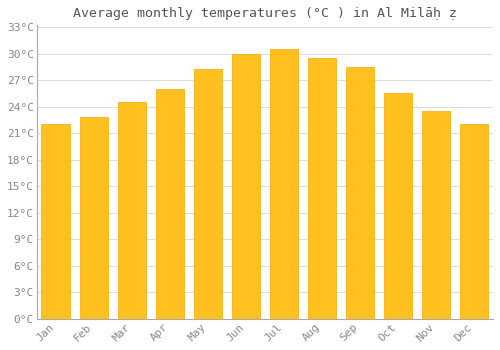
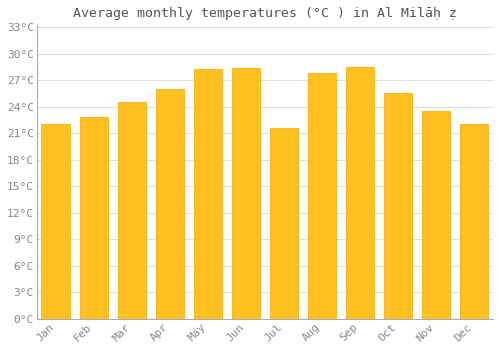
Jun: 30.0°C -> 28.4°C
Jul: 30.5°C -> 21.6°C
Aug: 29.5°C -> 27.8°C
